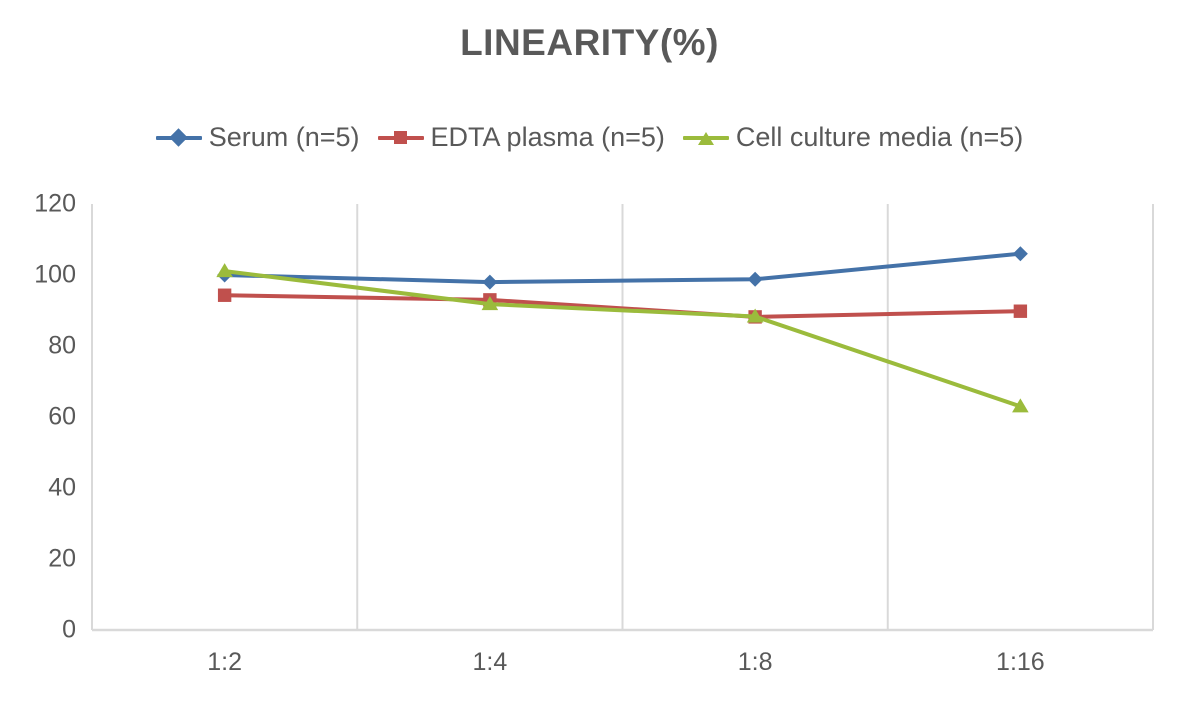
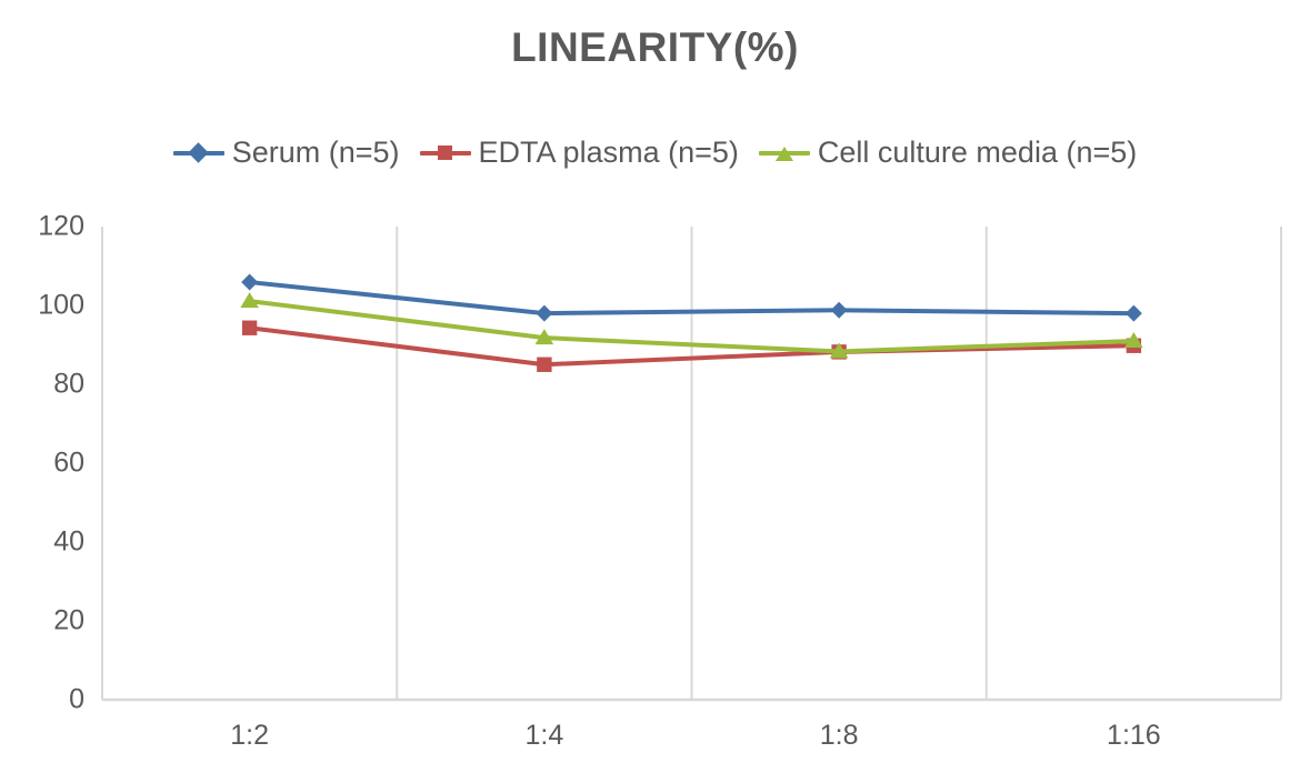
Serum (n=5)/1:2: 100 -> 106
EDTA plasma (n=5)/1:4: 93 -> 85
Serum (n=5)/1:16: 106 -> 98
Cell culture media (n=5)/1:16: 63 -> 91
